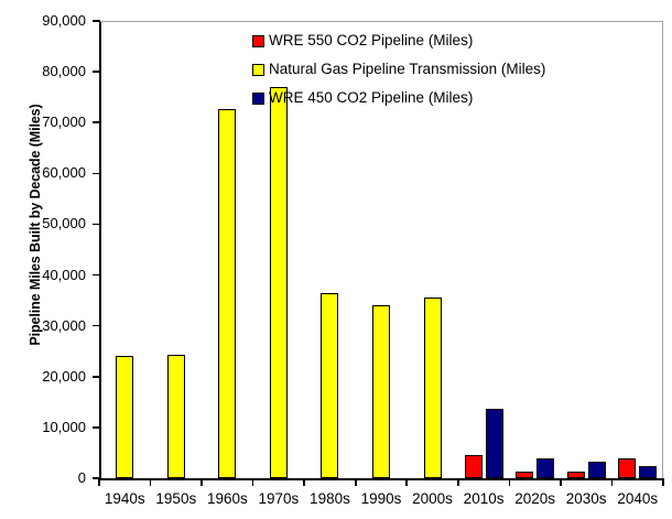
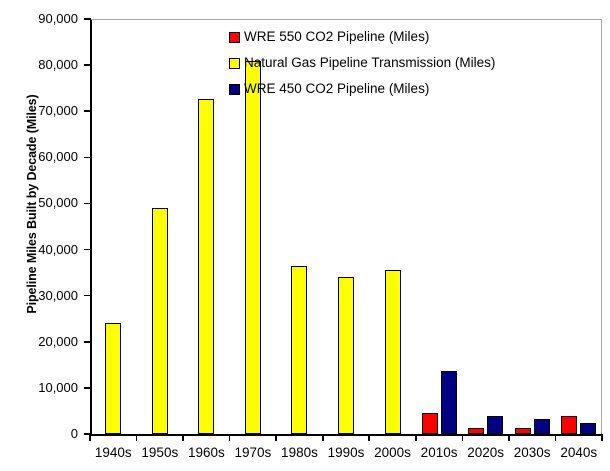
Natural Gas Pipeline Transmission (Miles)/1950s: 24000 -> 49000
Natural Gas Pipeline Transmission (Miles)/1970s: 77000 -> 81000
